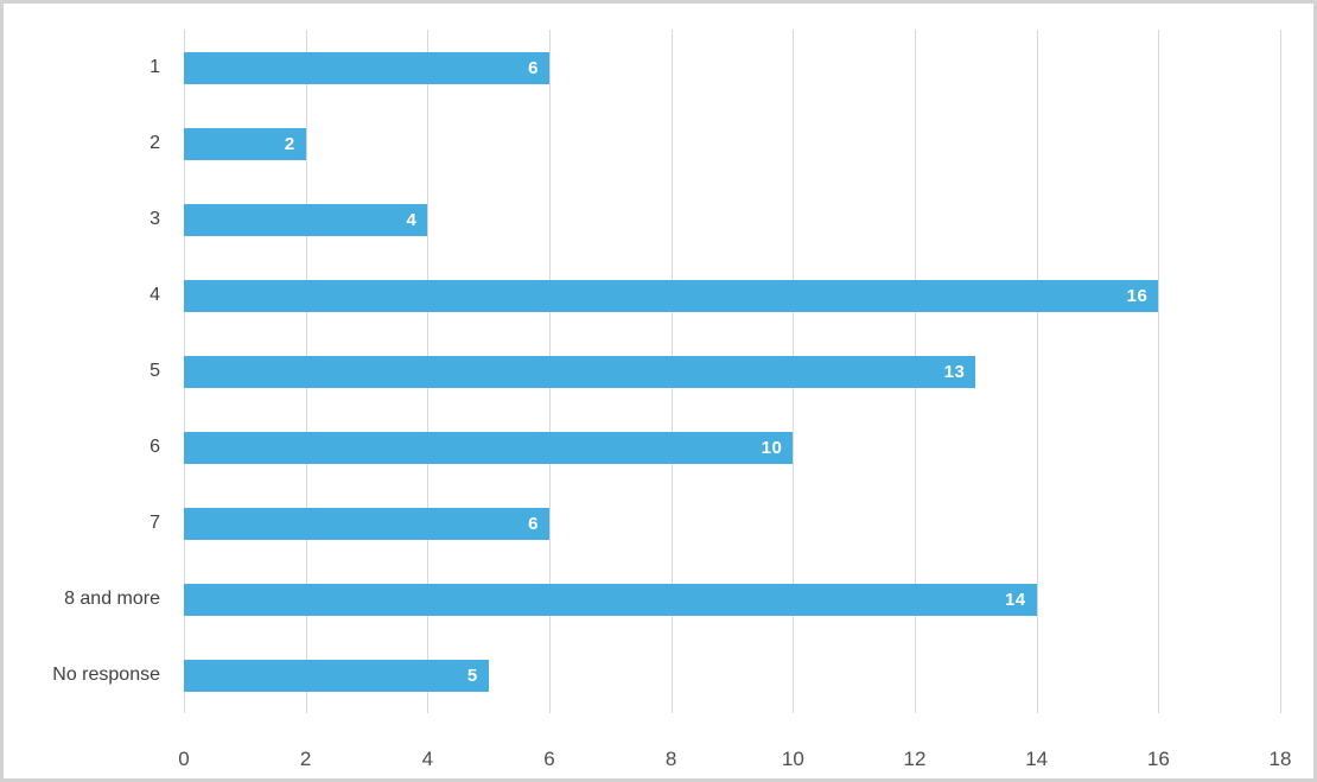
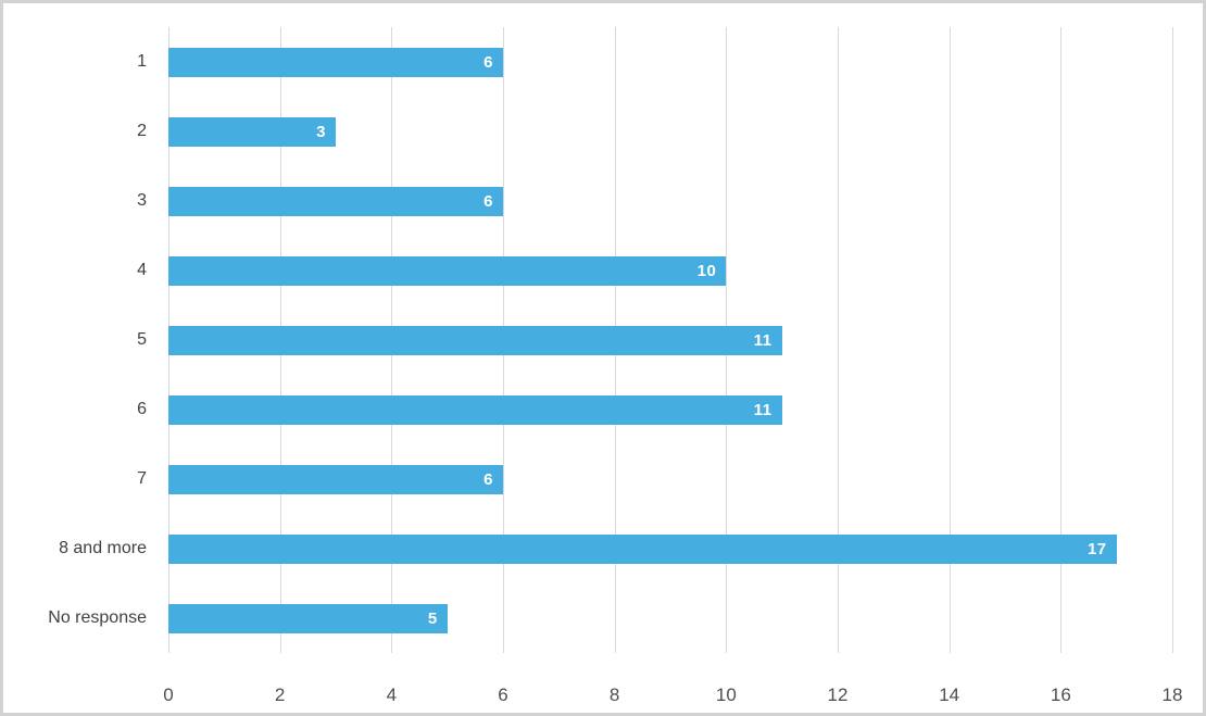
2: 2 -> 3
3: 4 -> 6
4: 16 -> 10
5: 13 -> 11
6: 10 -> 11
8 and more: 14 -> 17
